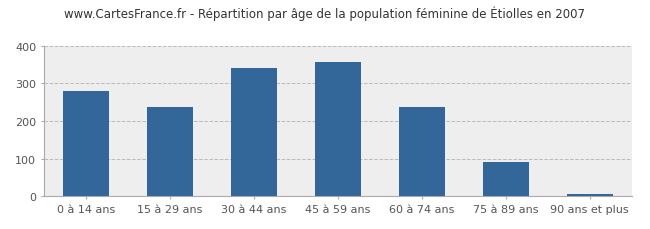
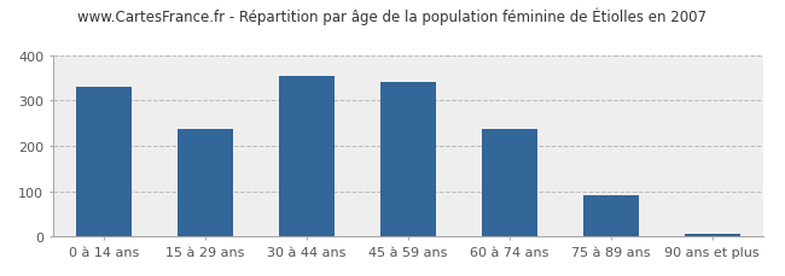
0 à 14 ans: 280 -> 330
30 à 44 ans: 340 -> 355
45 à 59 ans: 356 -> 340
